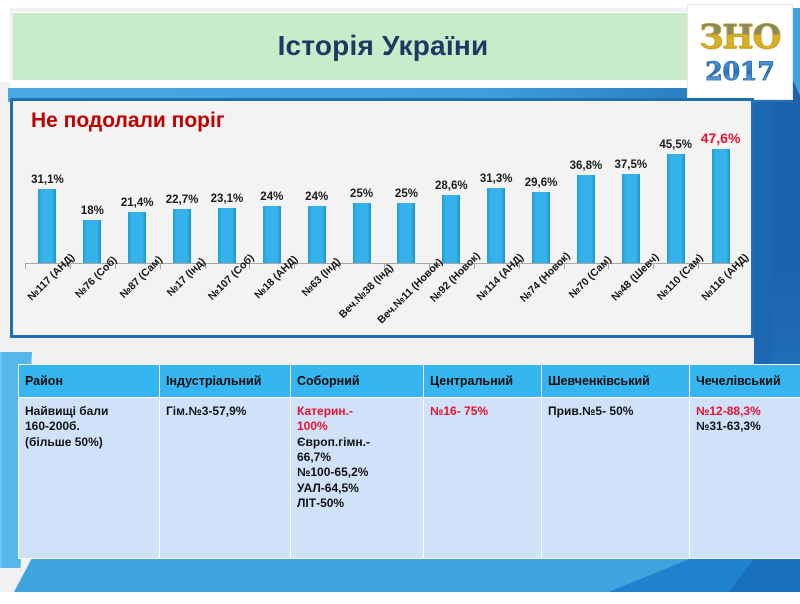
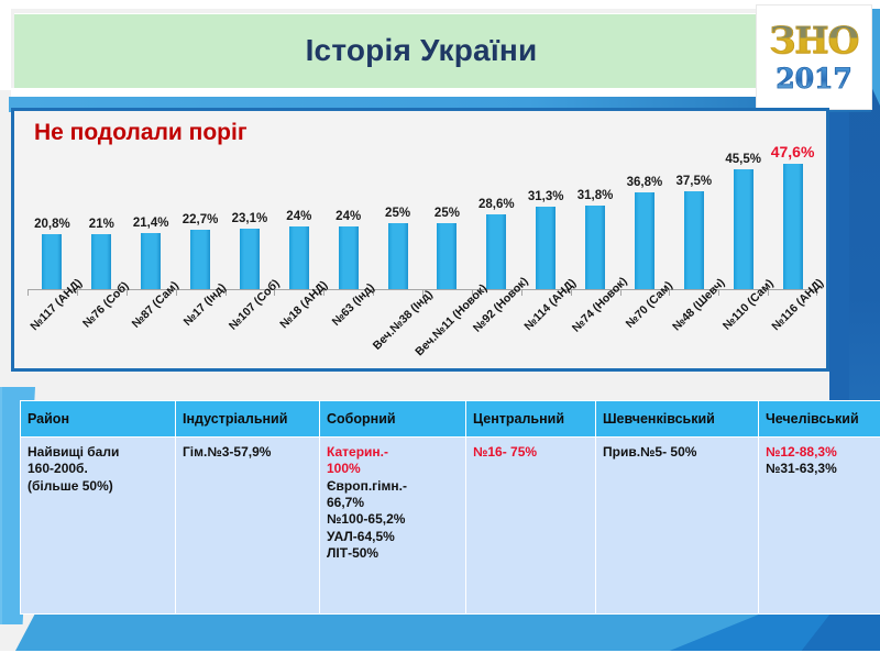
№117 (АНД): 31,1% -> 20,8%
№76 (Соб): 18% -> 21%
№74 (Новок): 29,6% -> 31,8%
